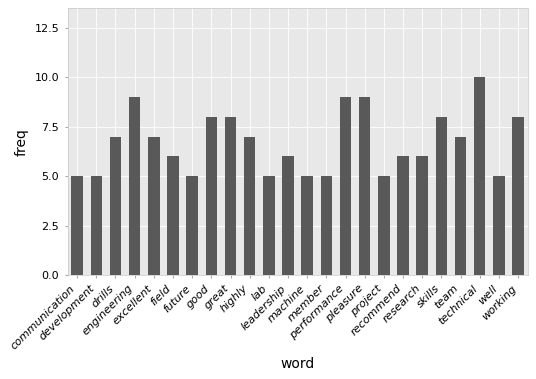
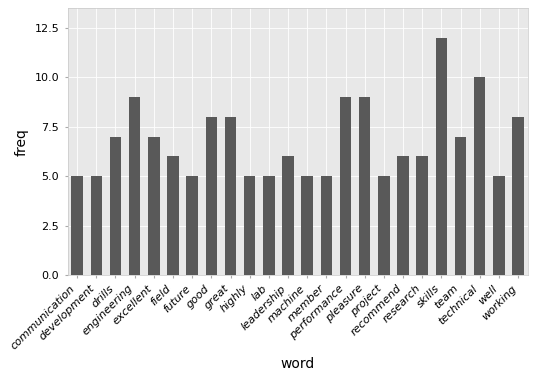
highly: 7 -> 5
skills: 8 -> 12
